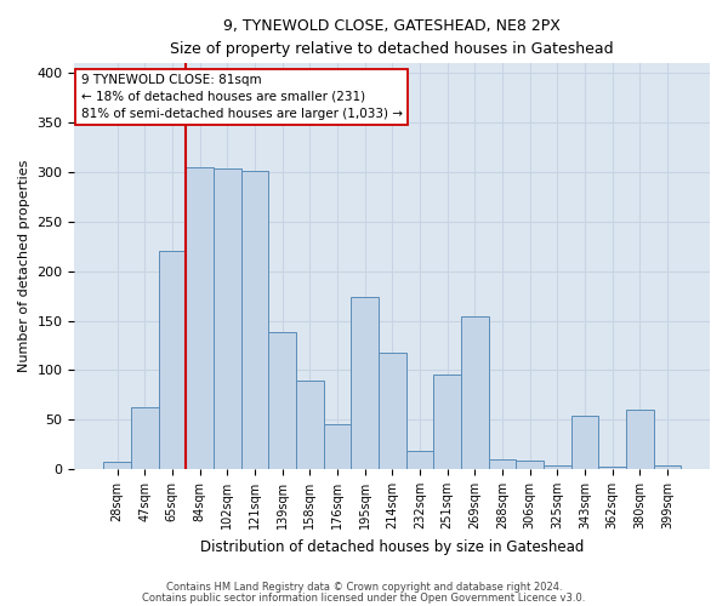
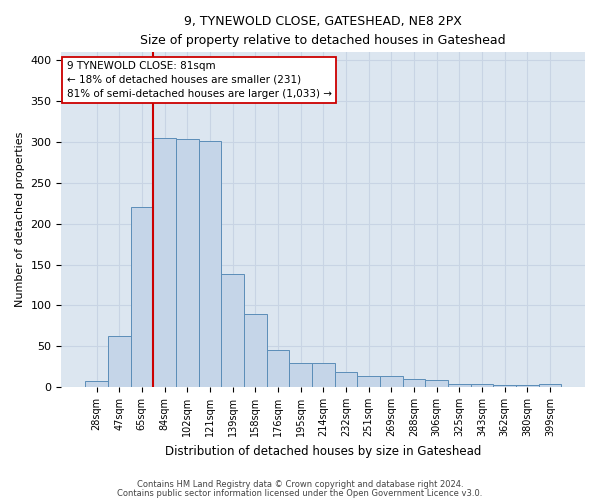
195sqm: 174 -> 30
214sqm: 118 -> 29
251sqm: 96 -> 13
269sqm: 154 -> 13
343sqm: 54 -> 4
380sqm: 60 -> 2
